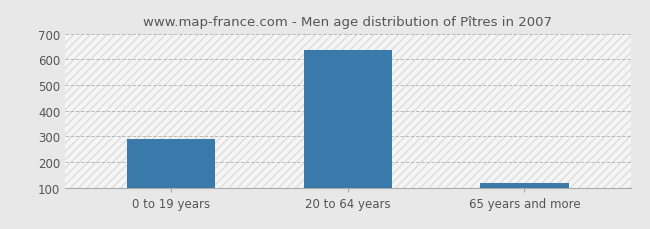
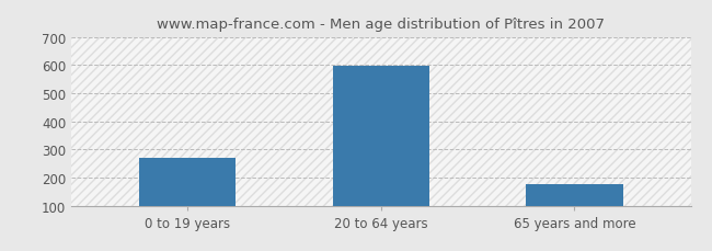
0 to 19 years: 291 -> 270
20 to 64 years: 636 -> 595
65 years and more: 118 -> 175
